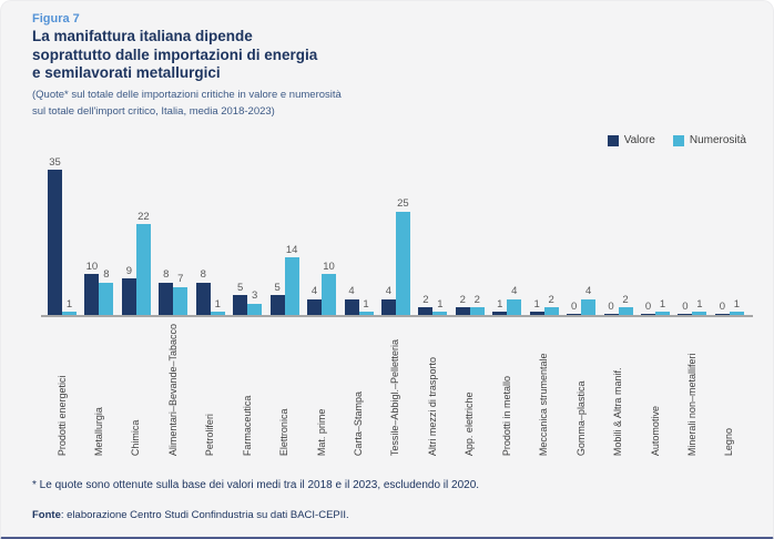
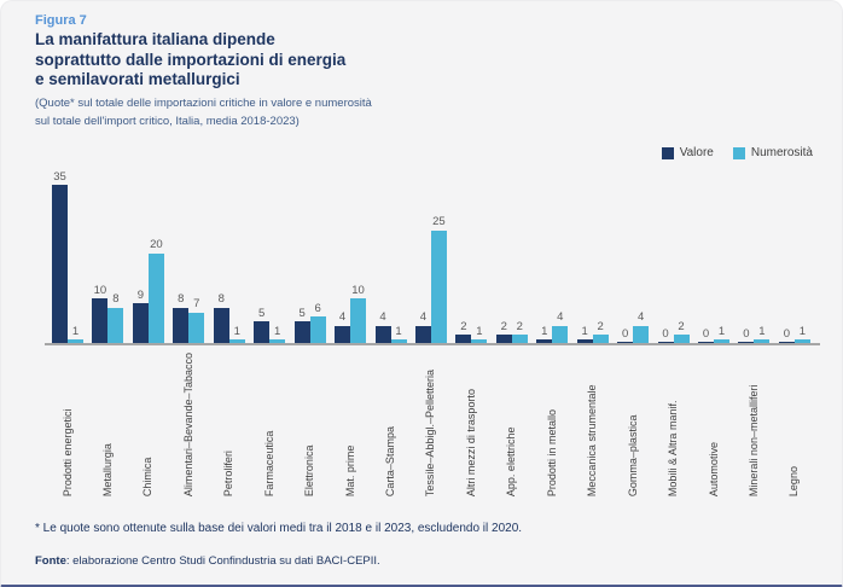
Numerosità/Chimica: 22 -> 20
Numerosità/Farmaceutica: 3 -> 1
Numerosità/Elettronica: 14 -> 6
